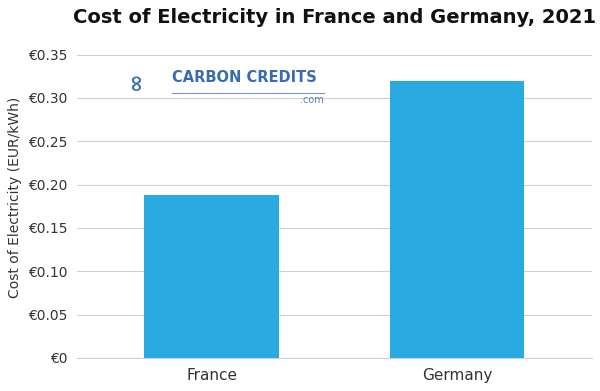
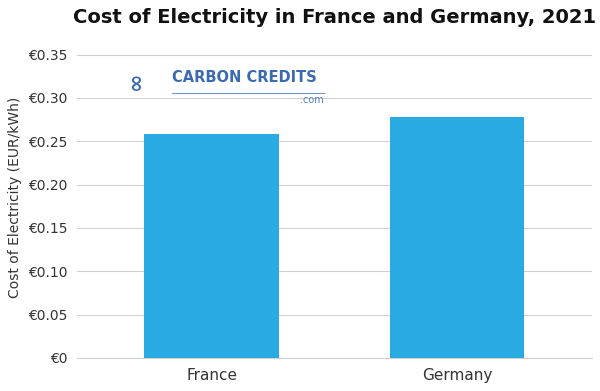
France: €0.188 -> €0.258
Germany: €0.319 -> €0.278
